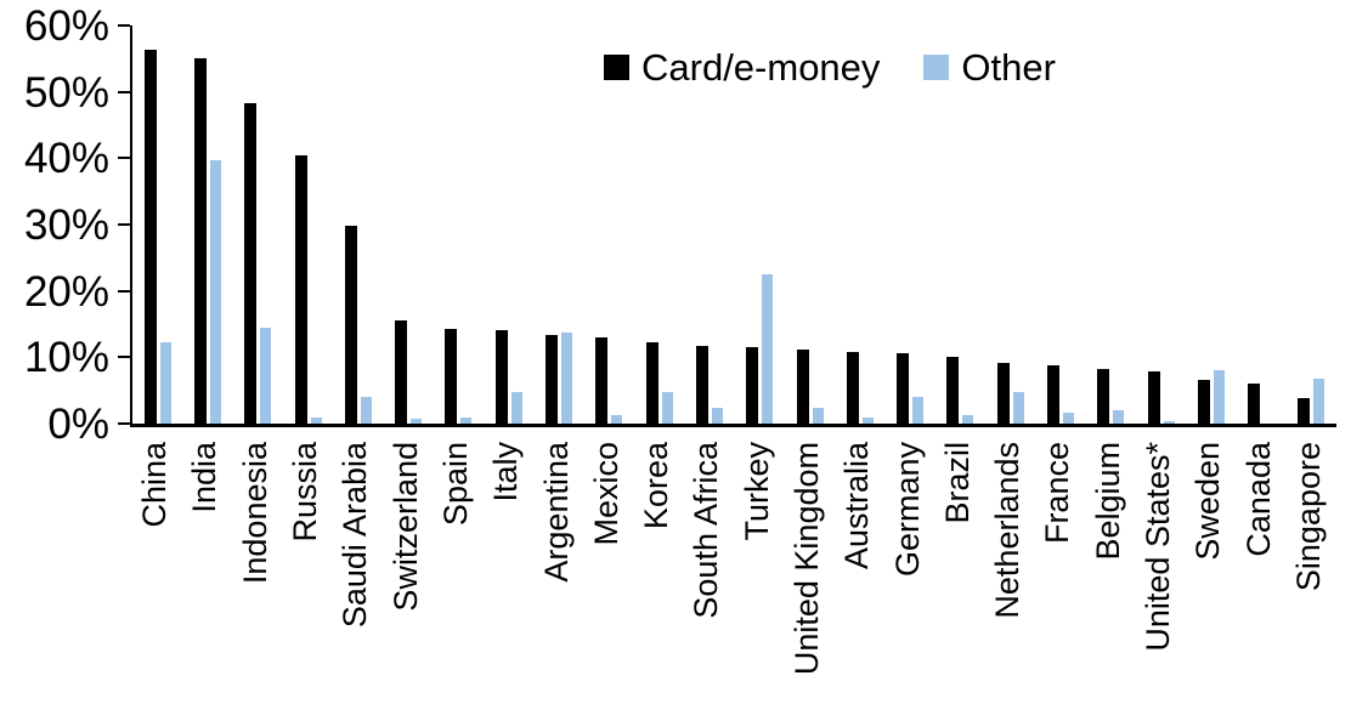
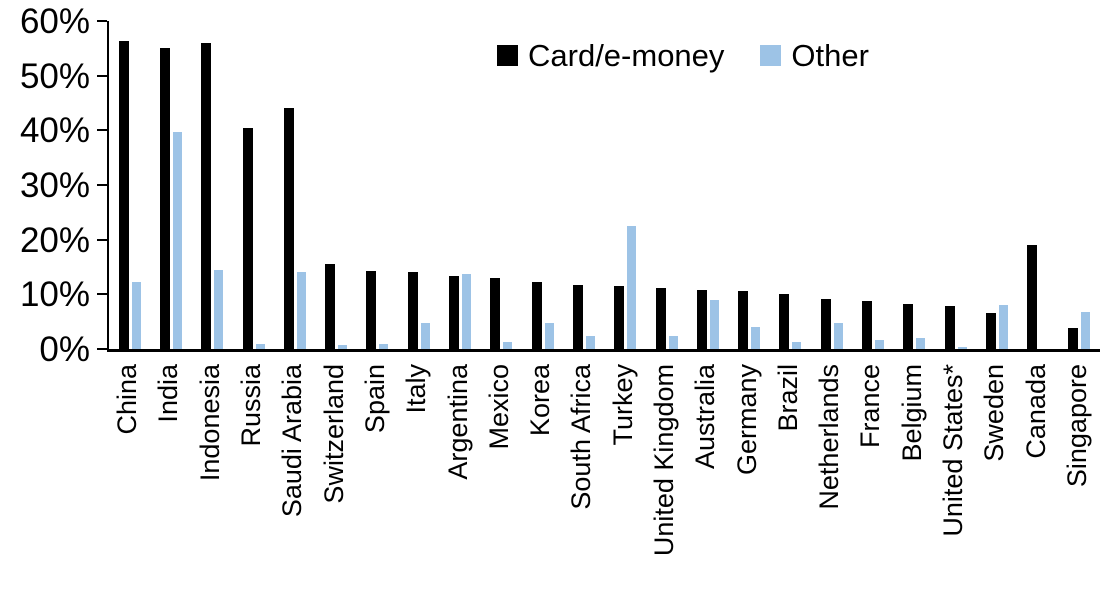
Card/e-money/Indonesia: 48% -> 56%
Card/e-money/Saudi Arabia: 30% -> 44%
Other/Saudi Arabia: 4% -> 14%
Other/Australia: 1% -> 9%
Card/e-money/Canada: 6% -> 19%
